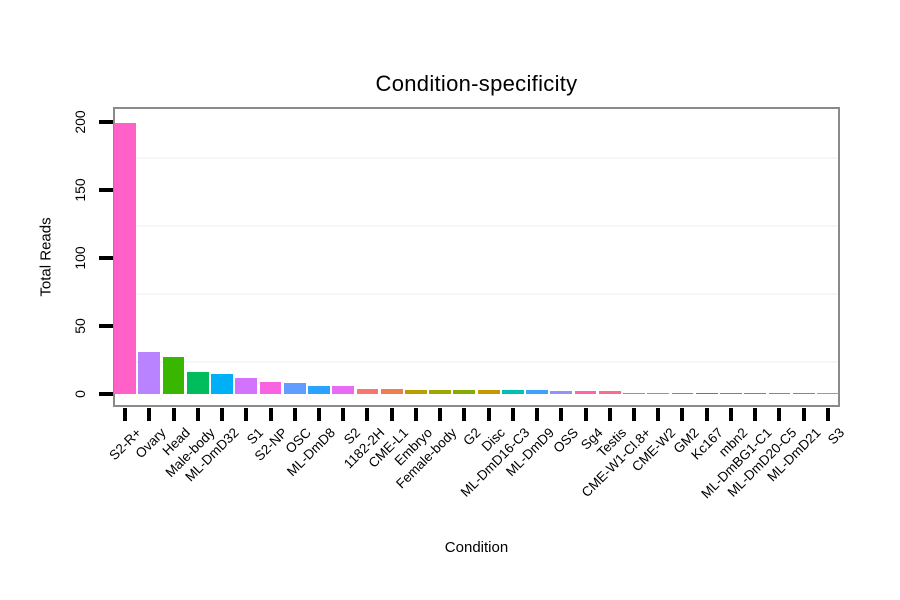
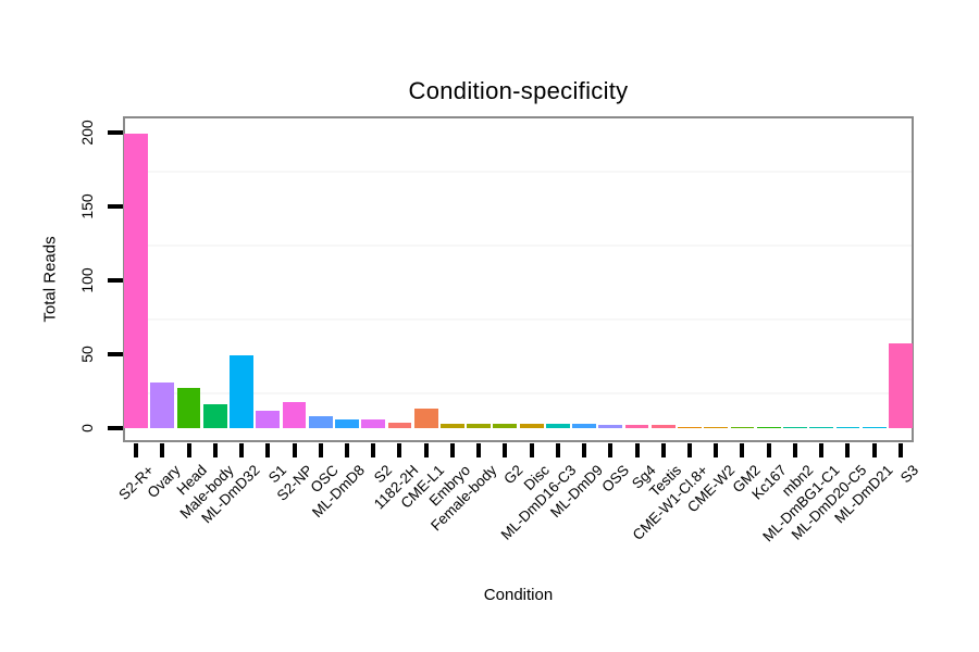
ML-DmD32: 15 -> 49
S2-NP: 9 -> 18
CME-L1: 4 -> 13
S3: 1 -> 57
